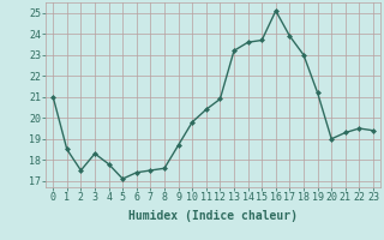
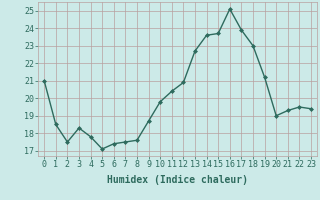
13: 23.2 -> 22.7
